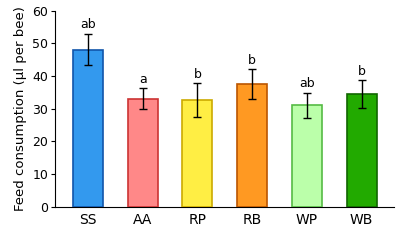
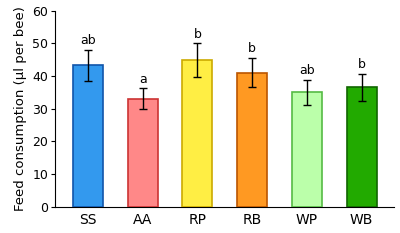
SS: 48.0 -> 43.2
RP: 32.5 -> 44.8
RB: 37.5 -> 41.0
WP: 31.0 -> 35.0
WB: 34.5 -> 36.5
